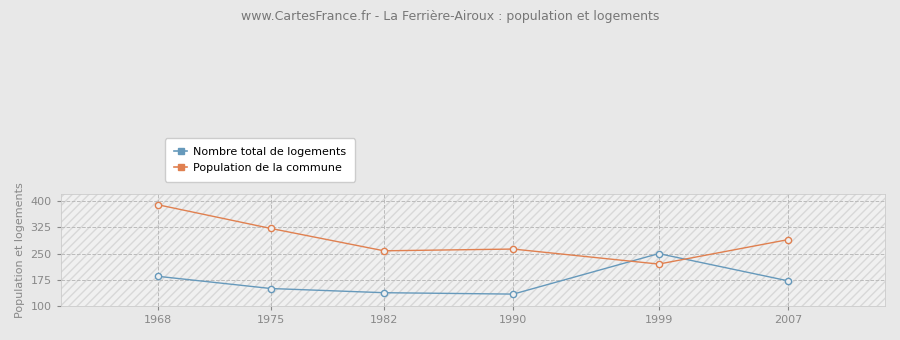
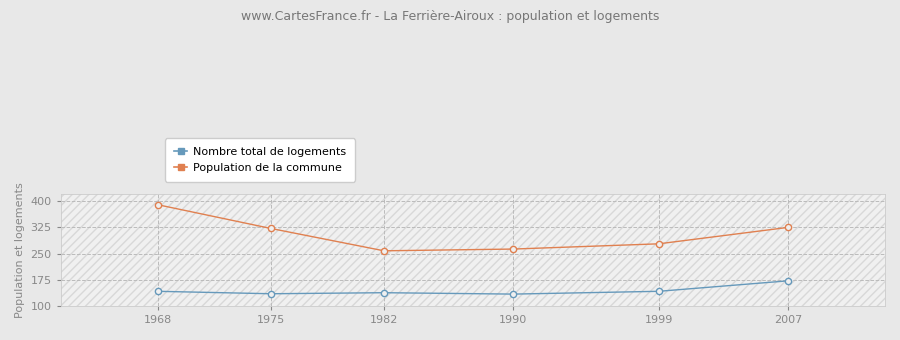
Nombre total de logements/1968: 185 -> 142
Nombre total de logements/1975: 150 -> 135
Nombre total de logements/1999: 250 -> 142
Population de la commune/1999: 220 -> 278
Population de la commune/2007: 290 -> 325
